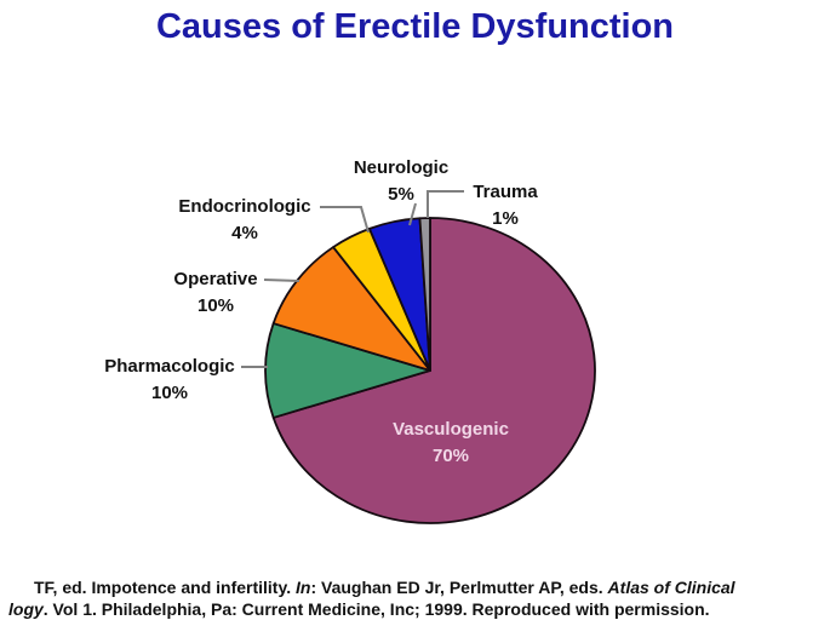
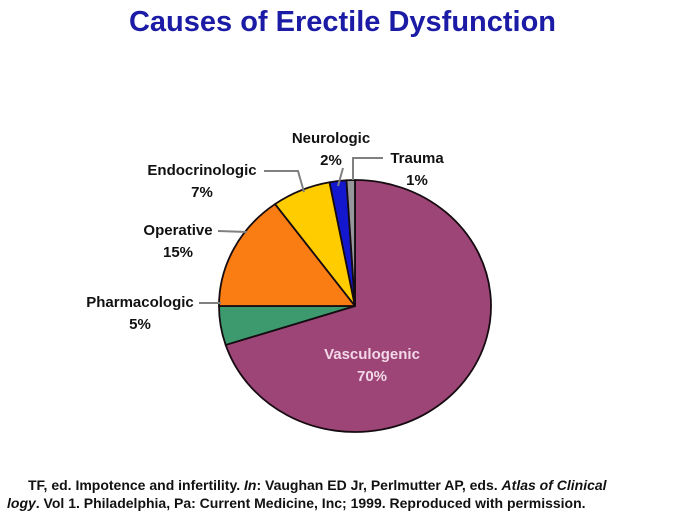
Pharmacologic: 10% -> 5%
Operative: 10% -> 15%
Endocrinologic: 4% -> 7%
Neurologic: 5% -> 2%
